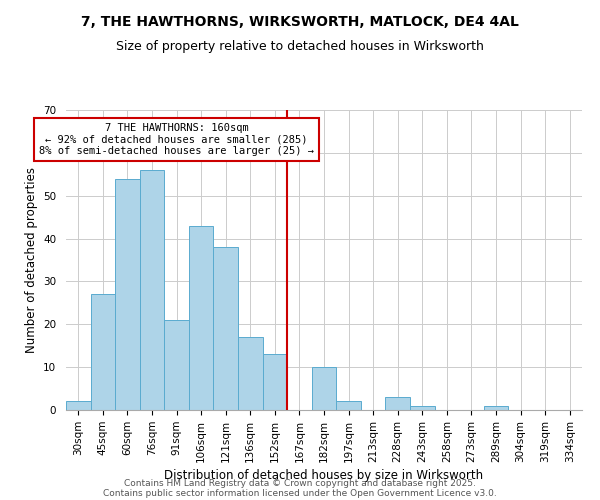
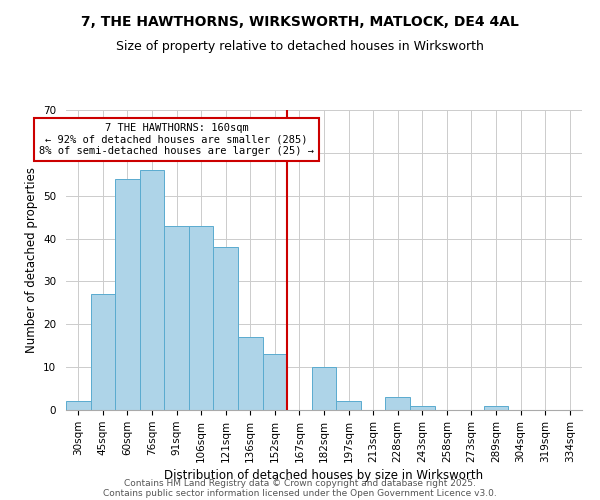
91sqm: 21 -> 43
